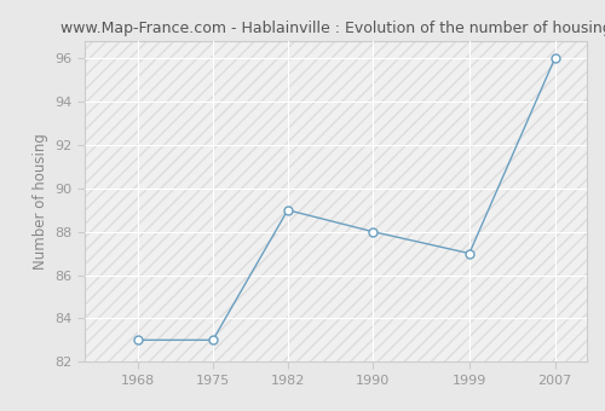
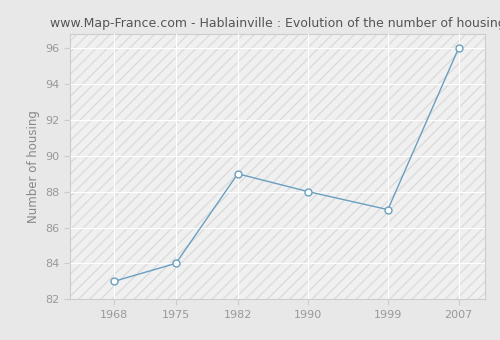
1975: 83 -> 84
